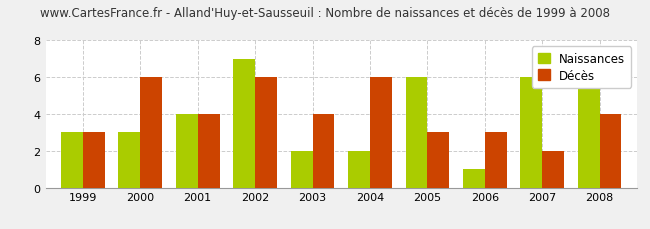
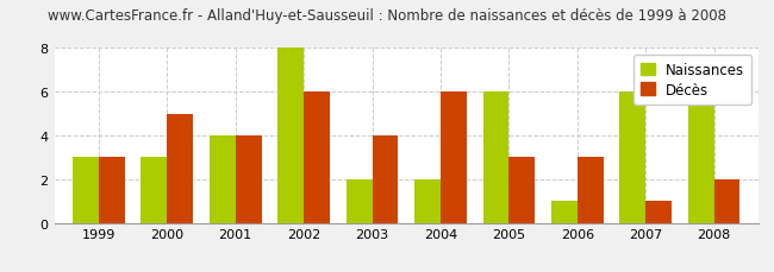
Décès/2000: 6 -> 5
Naissances/2002: 7 -> 8
Décès/2007: 2 -> 1
Décès/2008: 4 -> 2
